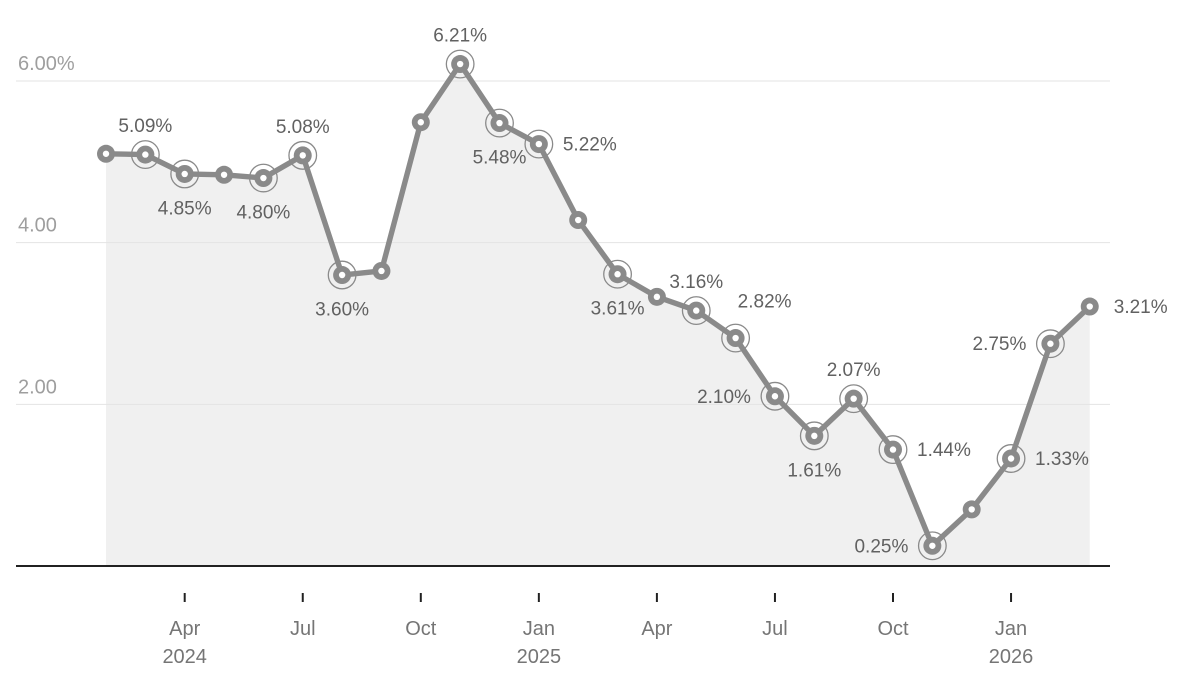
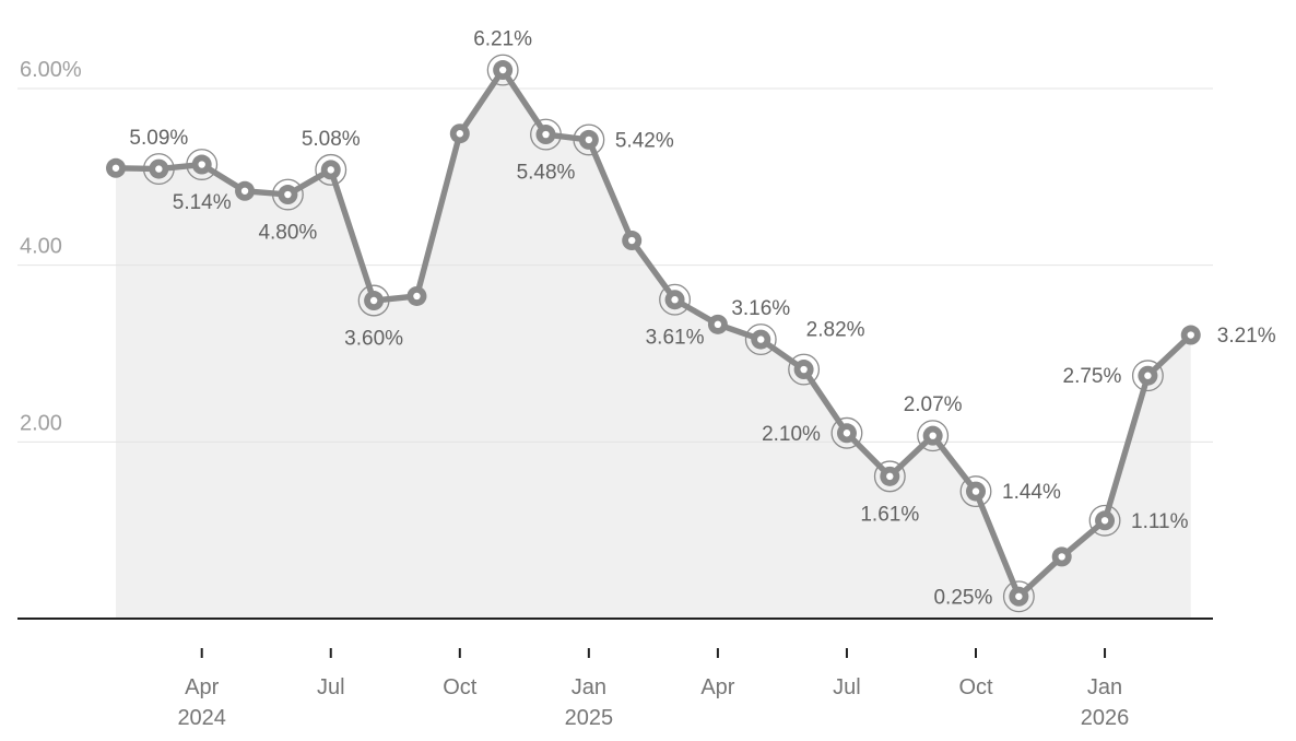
Apr 2024: 4.85% -> 5.14%
Jan 2025: 5.22% -> 5.42%
Jan 2026: 1.33% -> 1.11%
